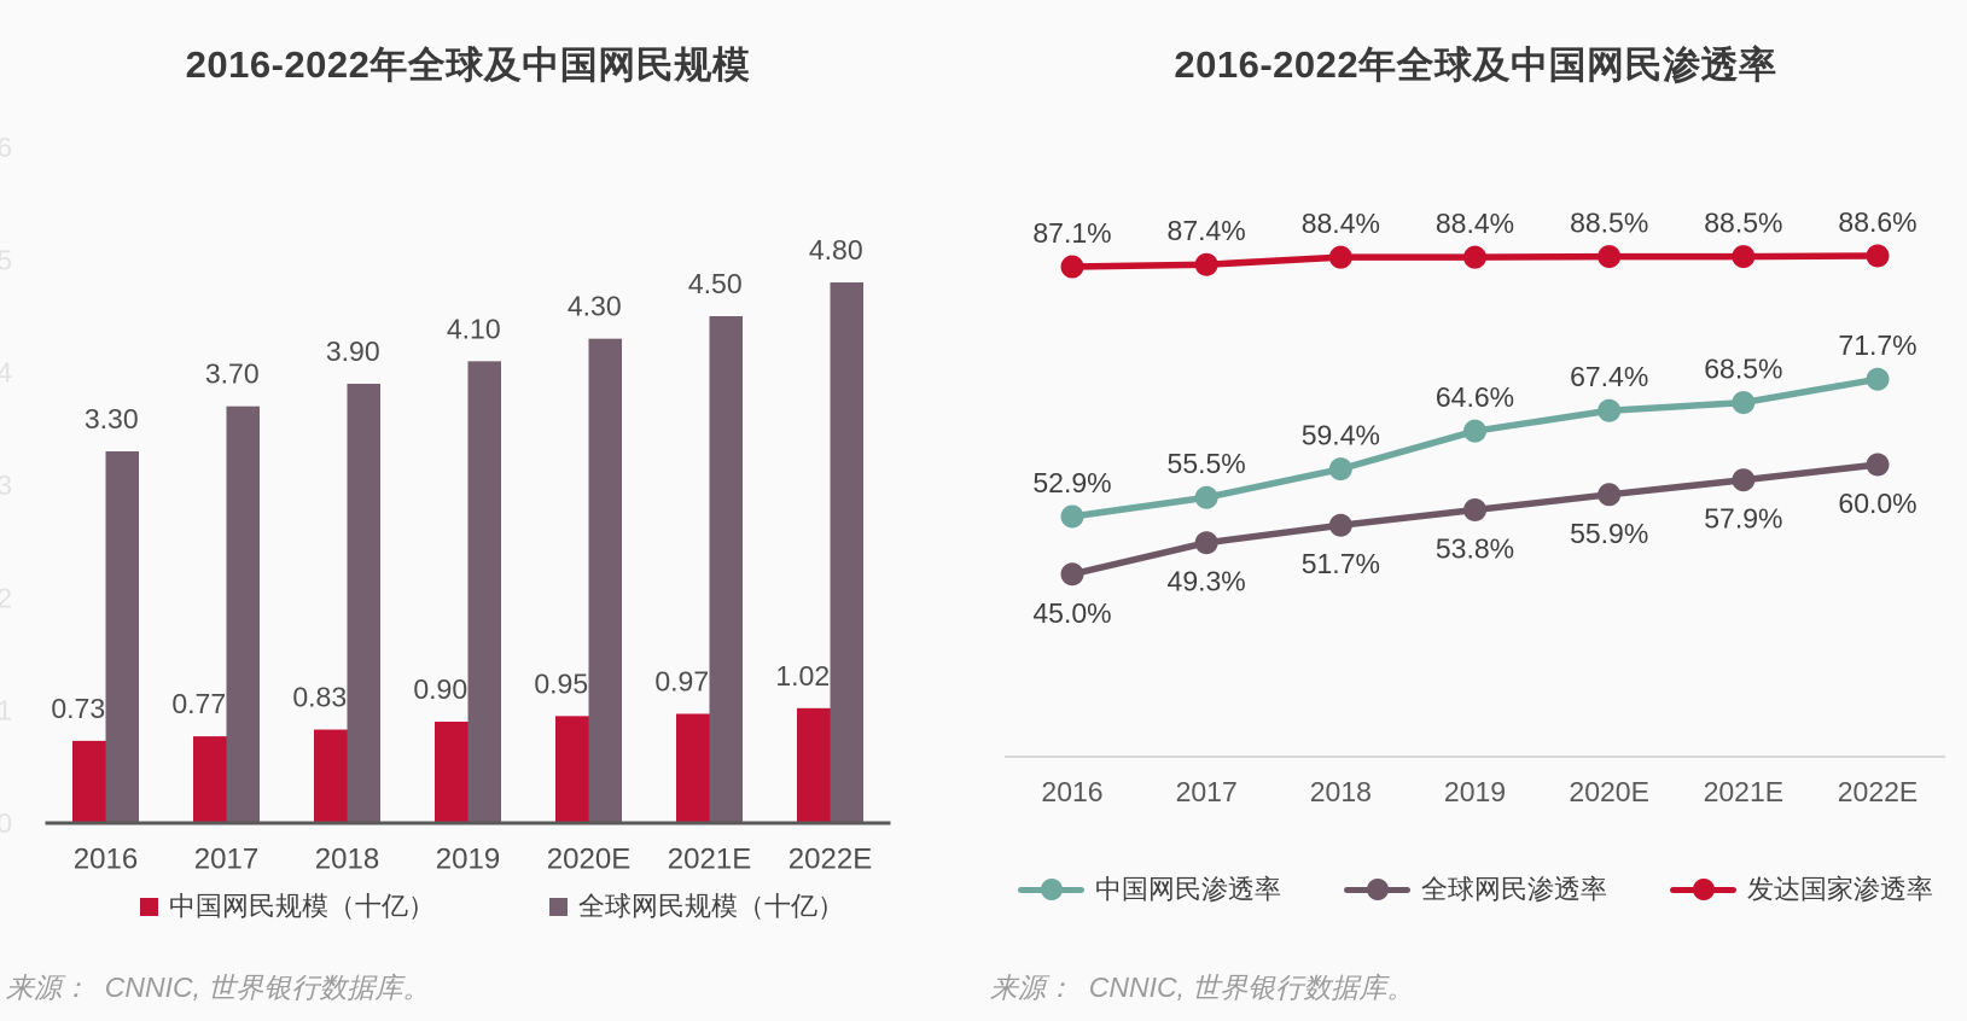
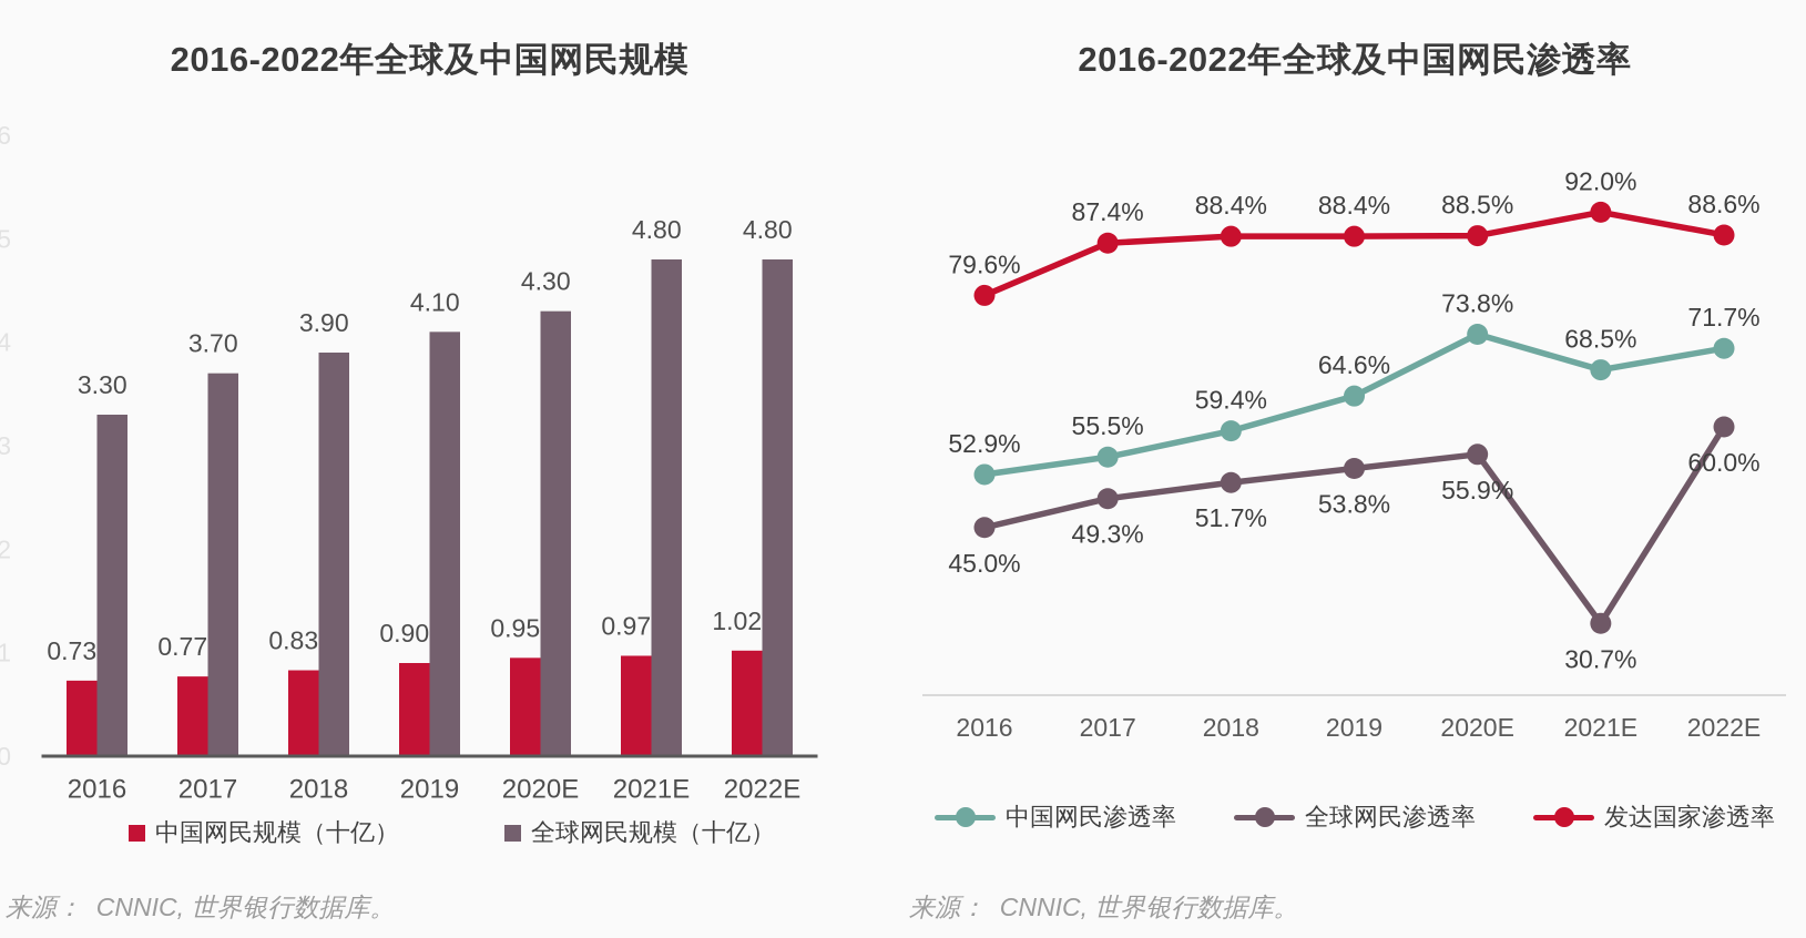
2016-2022年全球及中国网民规模/全球网民规模（十亿）/2021E: 4.50 -> 4.80
2016-2022年全球及中国网民渗透率/发达国家渗透率/2016: 87.1% -> 79.6%
2016-2022年全球及中国网民渗透率/中国网民渗透率/2020E: 67.4% -> 73.8%
2016-2022年全球及中国网民渗透率/全球网民渗透率/2021E: 57.9% -> 30.7%
2016-2022年全球及中国网民渗透率/发达国家渗透率/2021E: 88.5% -> 92.0%
